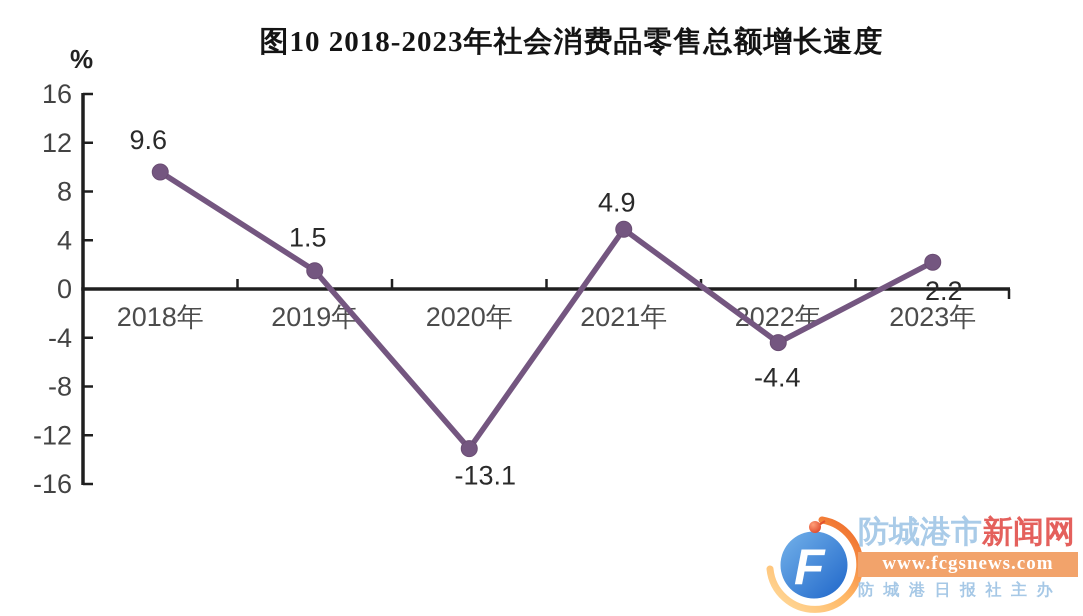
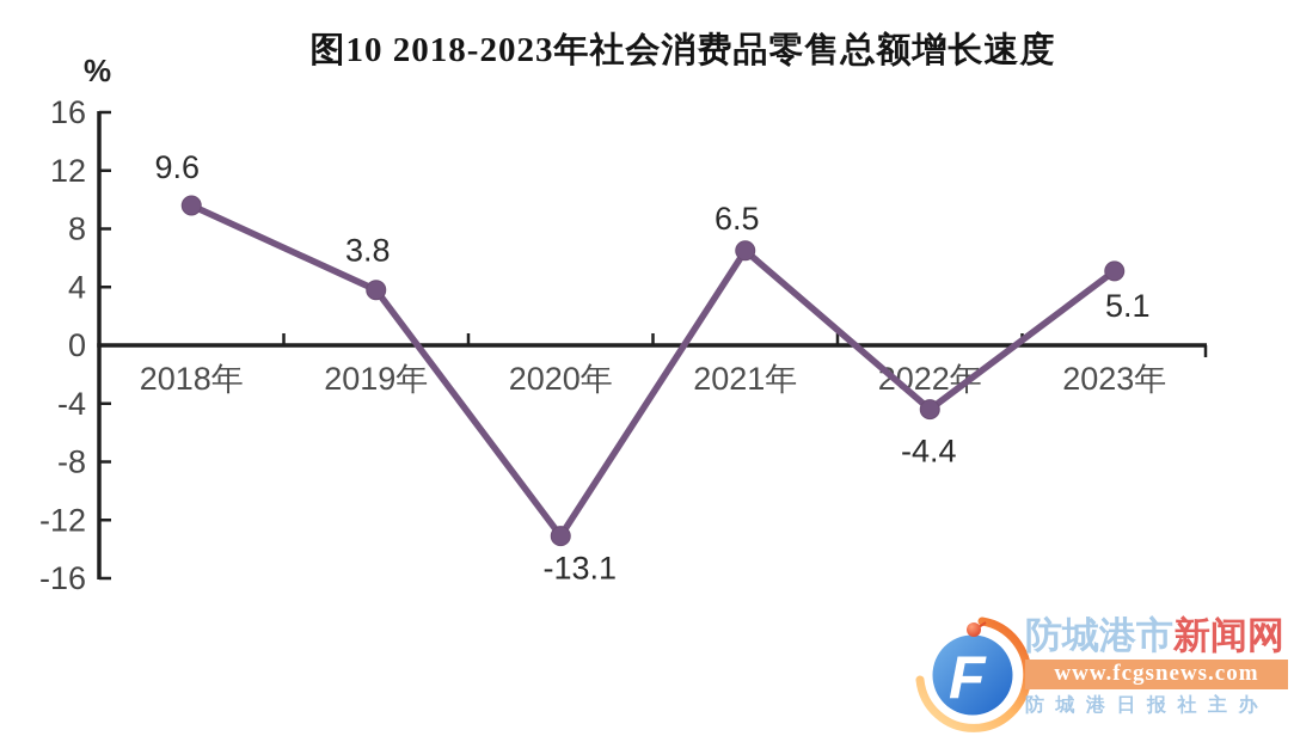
2019年: 1.5 -> 3.8
2021年: 4.9 -> 6.5
2023年: 2.2 -> 5.1
